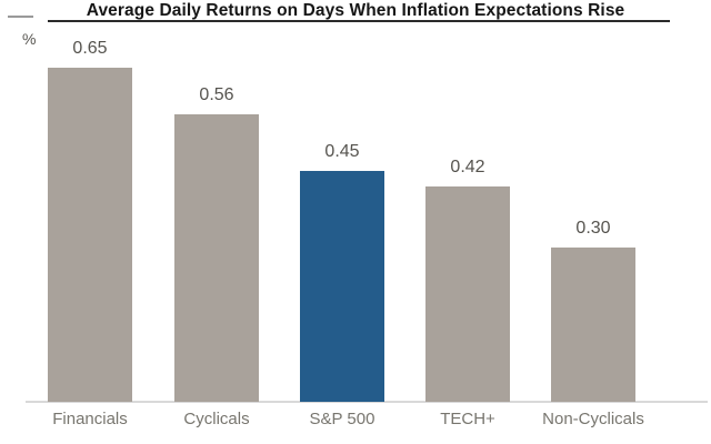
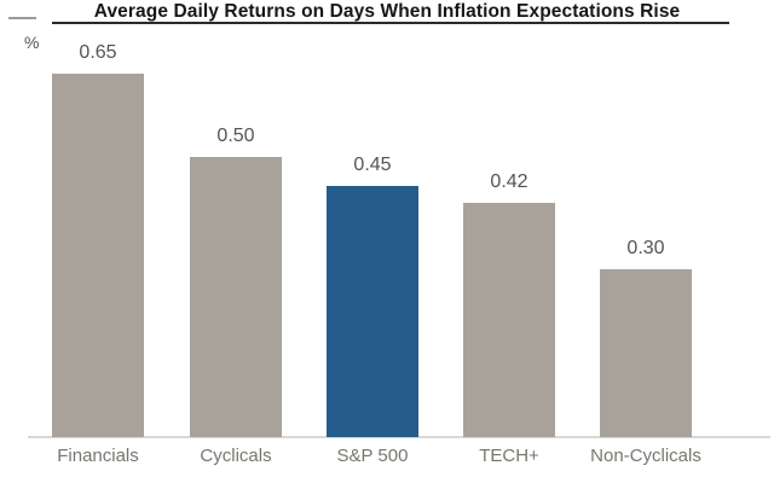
Cyclicals: 0.56 -> 0.50
